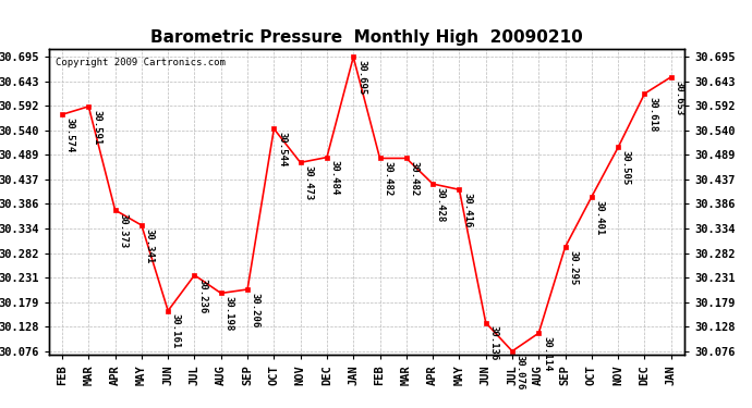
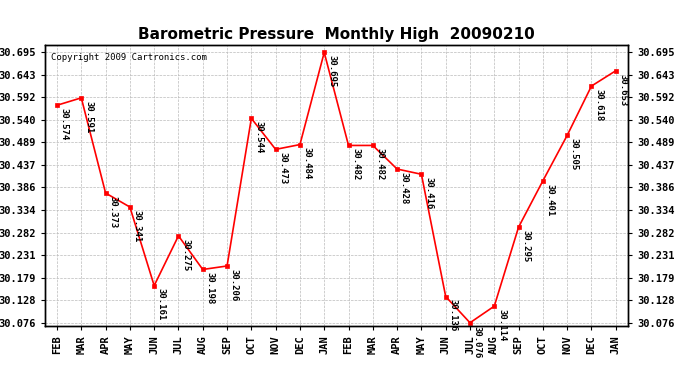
JUL: 30.236 -> 30.275
